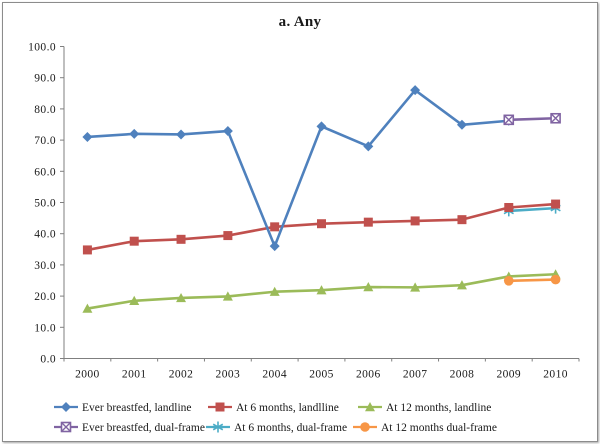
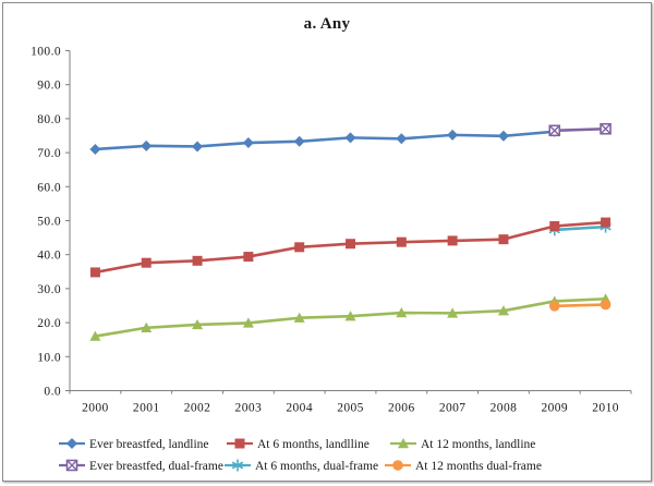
Ever breastfed, landline/2004: 36 -> 73
Ever breastfed, landline/2006: 68 -> 74
Ever breastfed, landline/2007: 86 -> 75
